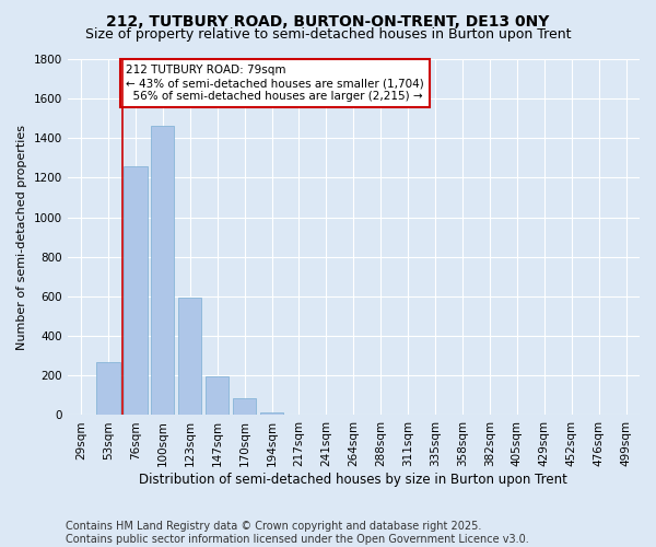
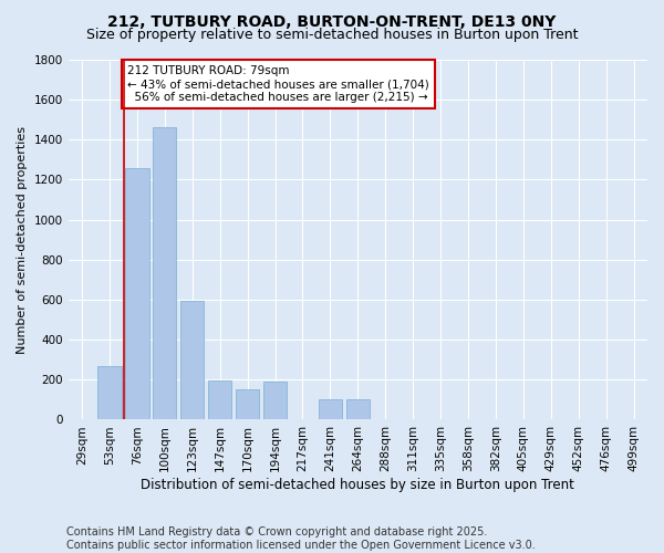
170sqm: 80 -> 150
194sqm: 20 -> 190
241sqm: 0 -> 100
264sqm: 0 -> 100
